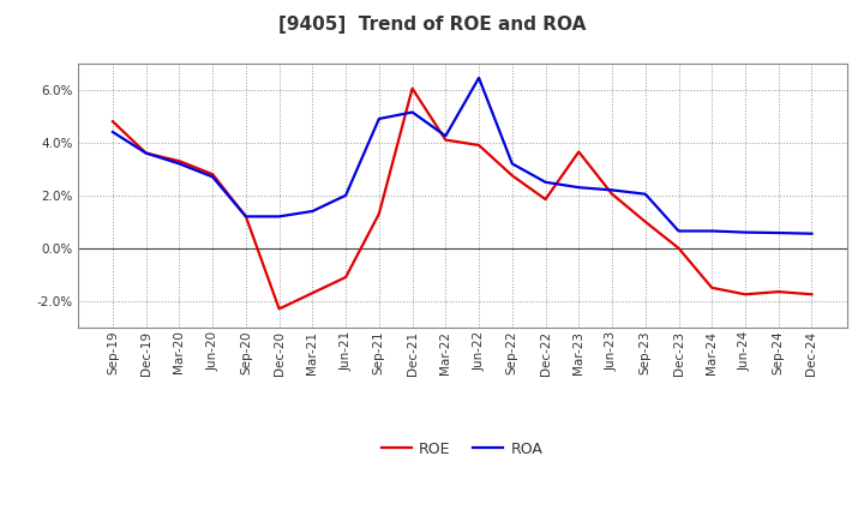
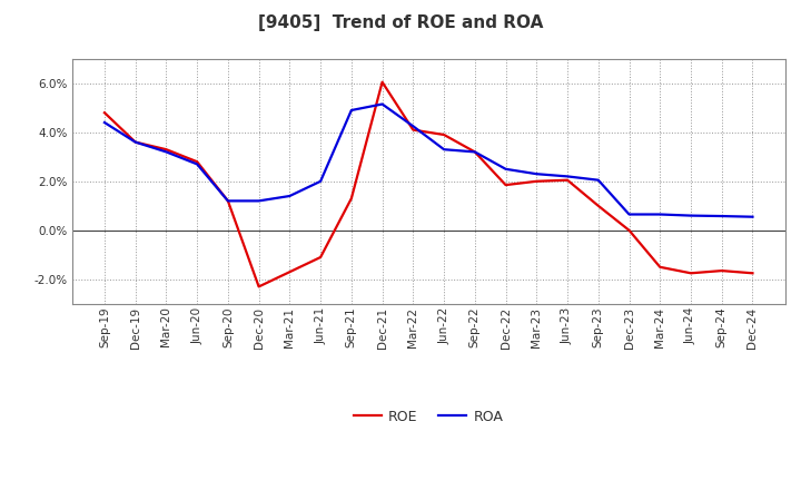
ROA/Jun-22: 6.45% -> 3.30%
ROE/Sep-22: 2.75% -> 3.20%
ROE/Mar-23: 3.65% -> 2.00%
